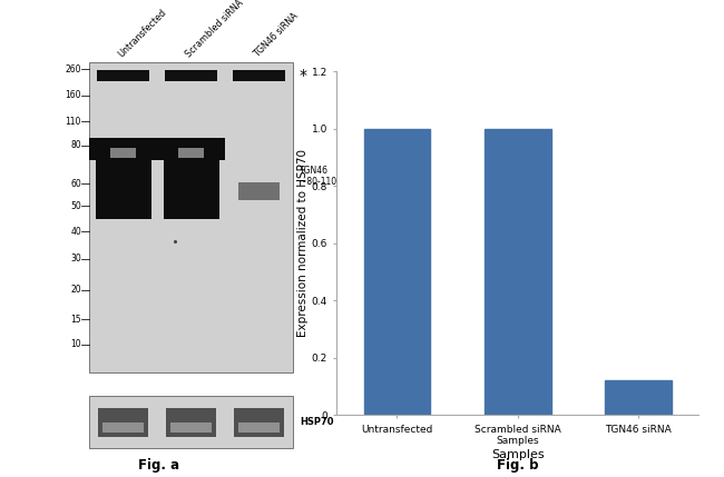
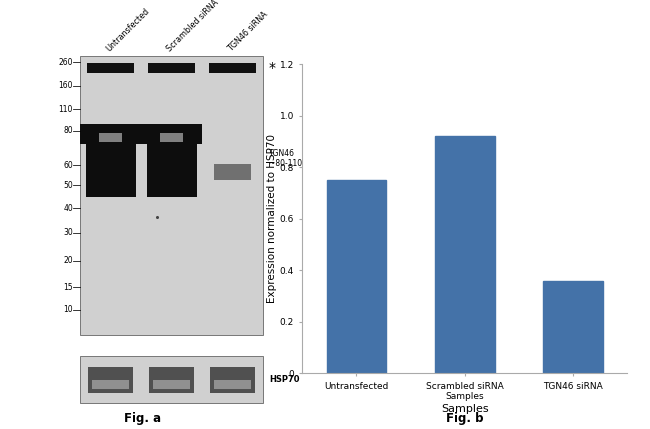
Untransfected: 1.00 -> 0.75
Scrambled siRNA Samples: 1.00 -> 0.92
TGN46 siRNA: 0.12 -> 0.36
